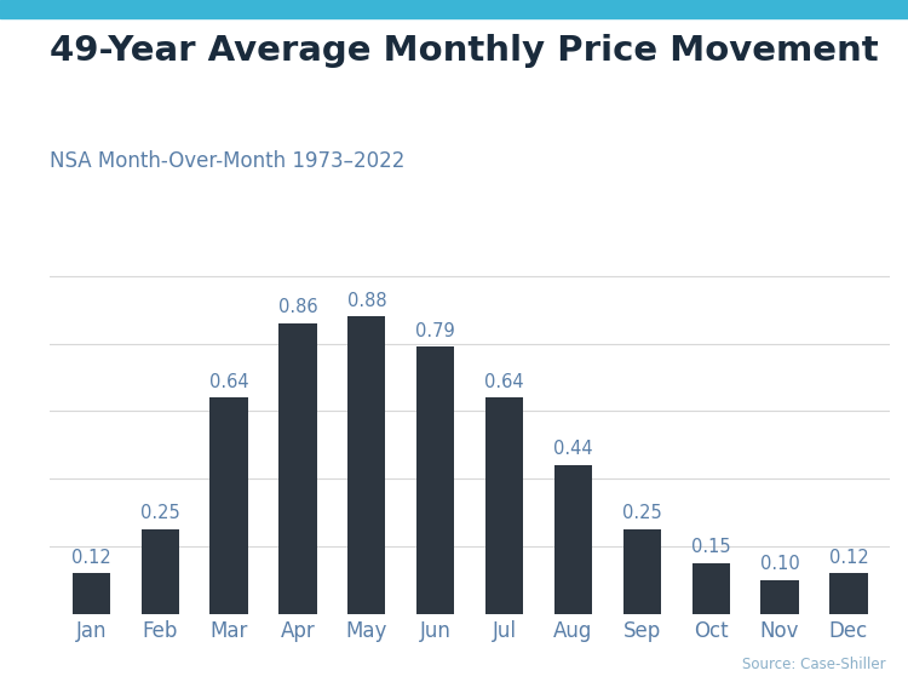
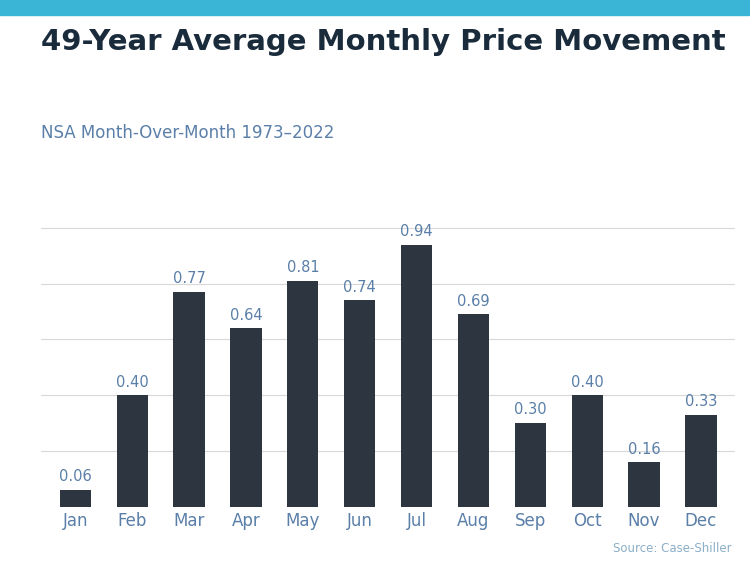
Jan: 0.12 -> 0.06
Feb: 0.25 -> 0.40
Mar: 0.64 -> 0.77
Apr: 0.86 -> 0.64
May: 0.88 -> 0.81
Jun: 0.79 -> 0.74
Jul: 0.64 -> 0.94
Aug: 0.44 -> 0.69
Sep: 0.25 -> 0.30
Oct: 0.15 -> 0.40
Nov: 0.10 -> 0.16
Dec: 0.12 -> 0.33
